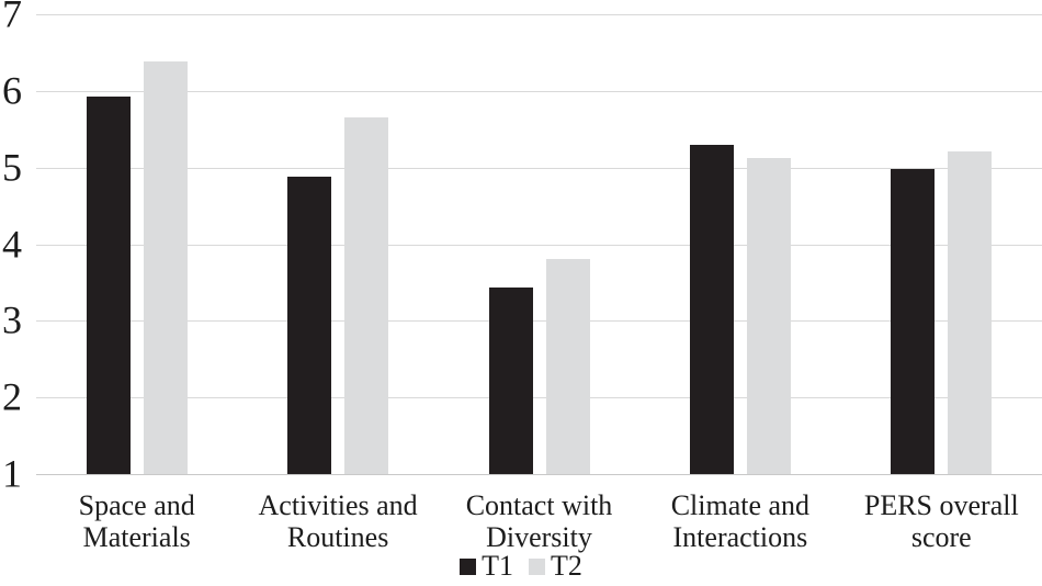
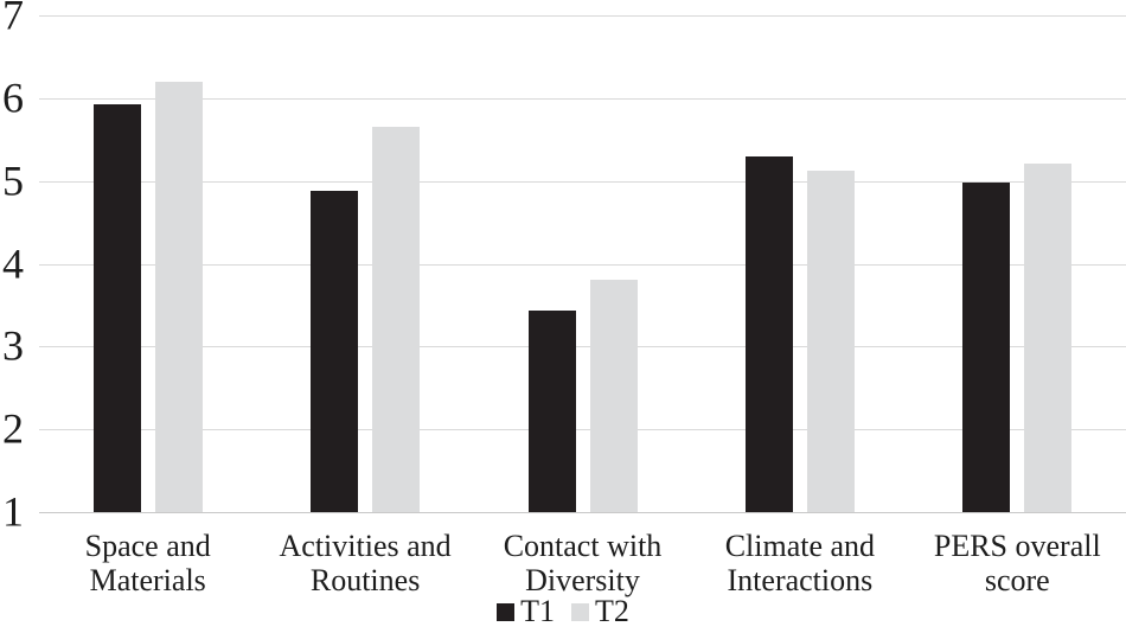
T2/Space and Materials: 6.4 -> 6.2
